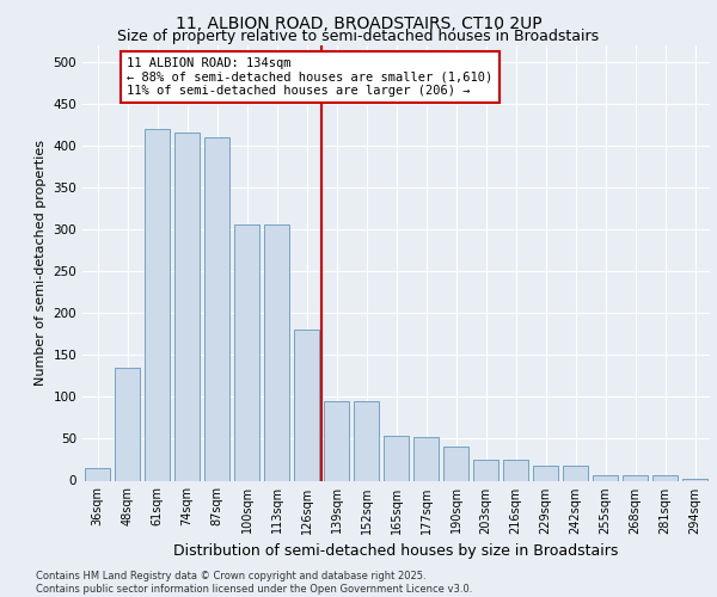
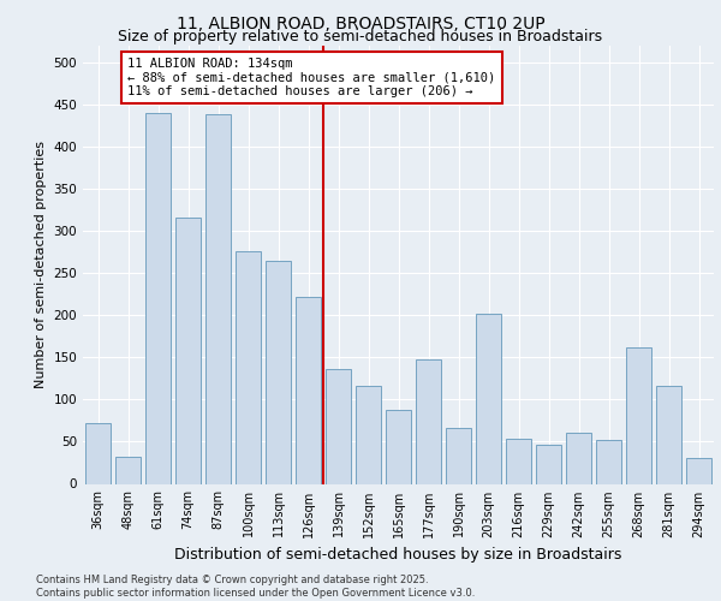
36sqm: 15 -> 72
48sqm: 134 -> 32
61sqm: 420 -> 440
74sqm: 415 -> 316
87sqm: 410 -> 438
100sqm: 305 -> 276
113sqm: 305 -> 264
126sqm: 180 -> 222
139sqm: 95 -> 136
152sqm: 95 -> 116
165sqm: 53 -> 88
177sqm: 52 -> 148
190sqm: 40 -> 66
203sqm: 25 -> 202
216sqm: 25 -> 54
229sqm: 18 -> 46
242sqm: 18 -> 60
255sqm: 7 -> 52
268sqm: 7 -> 162
281sqm: 7 -> 116
294sqm: 2 -> 30
